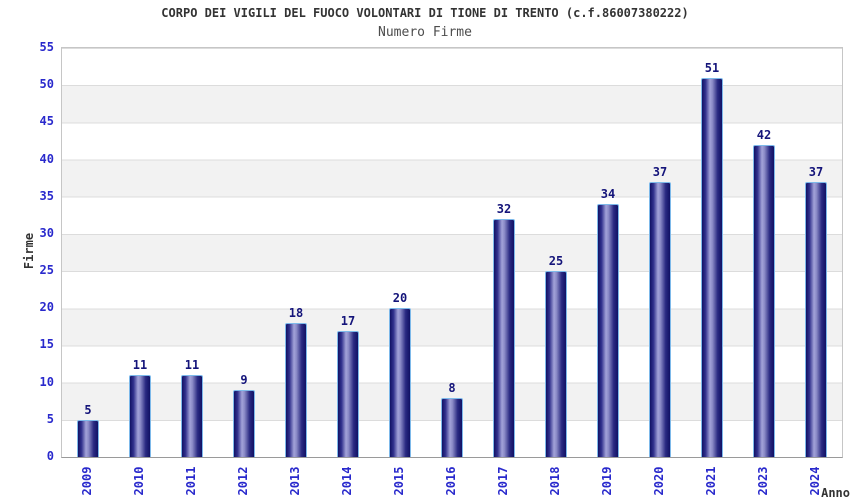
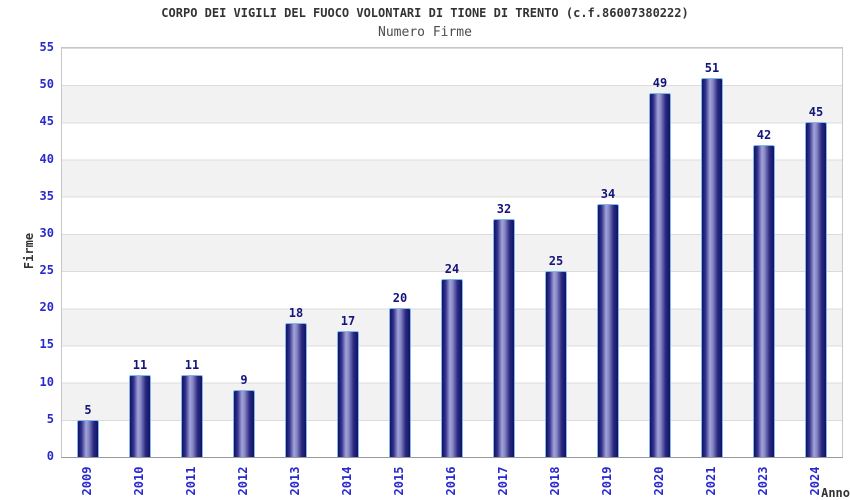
2016: 8 -> 24
2020: 37 -> 49
2024: 37 -> 45
